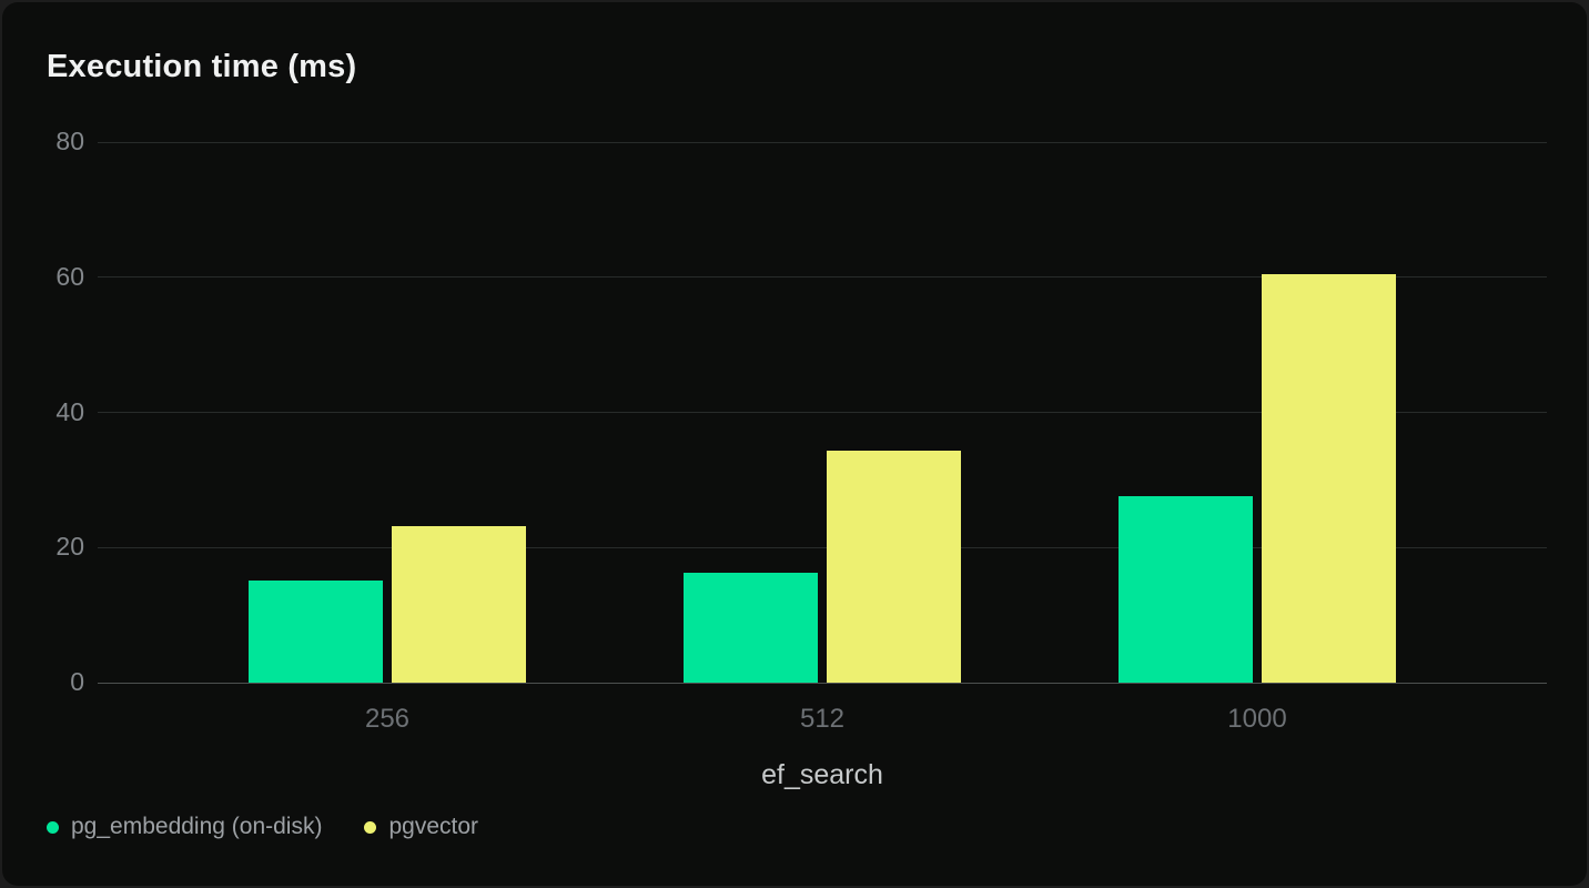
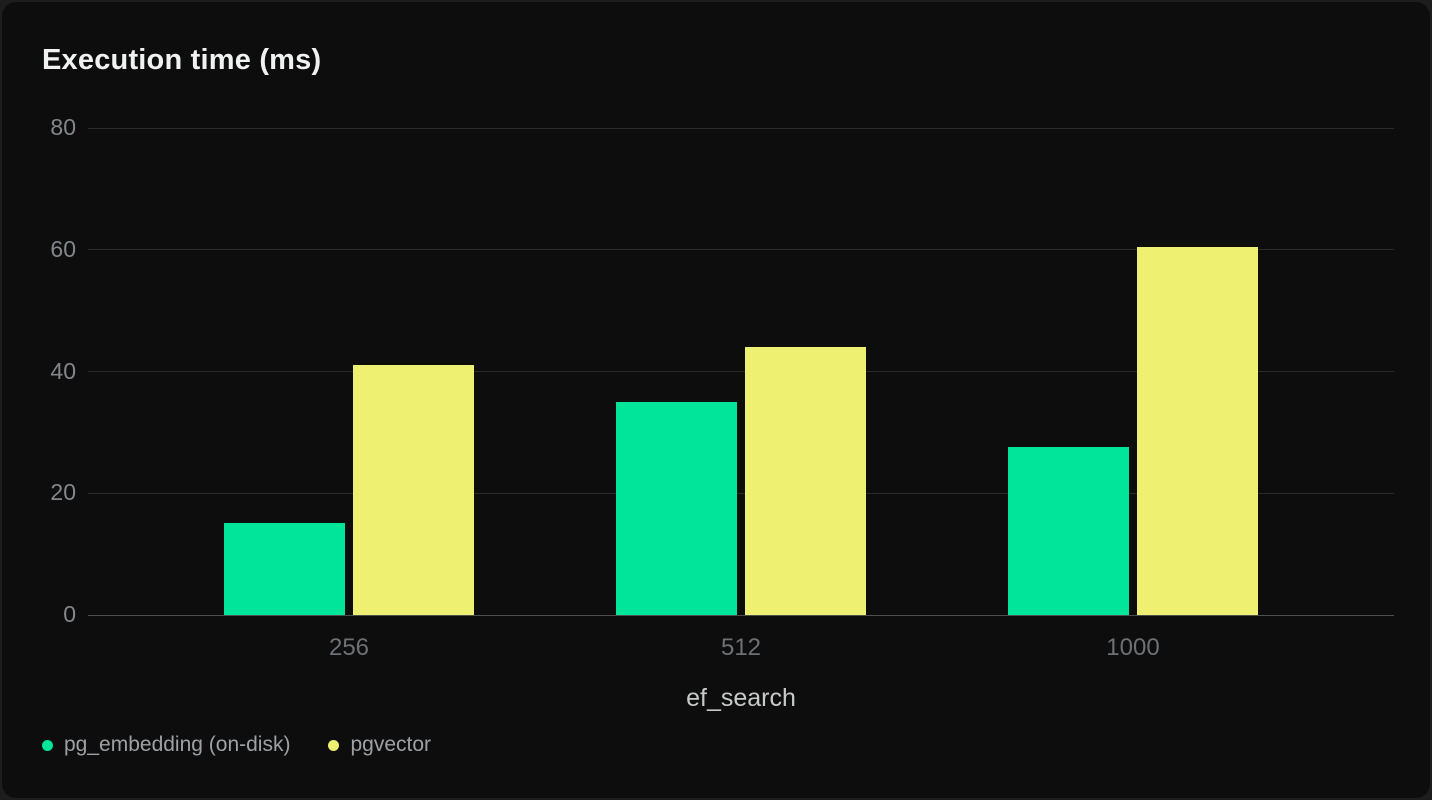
pgvector/256: 23 -> 41
pg_embedding (on-disk)/512: 16 -> 35
pgvector/512: 34 -> 44
